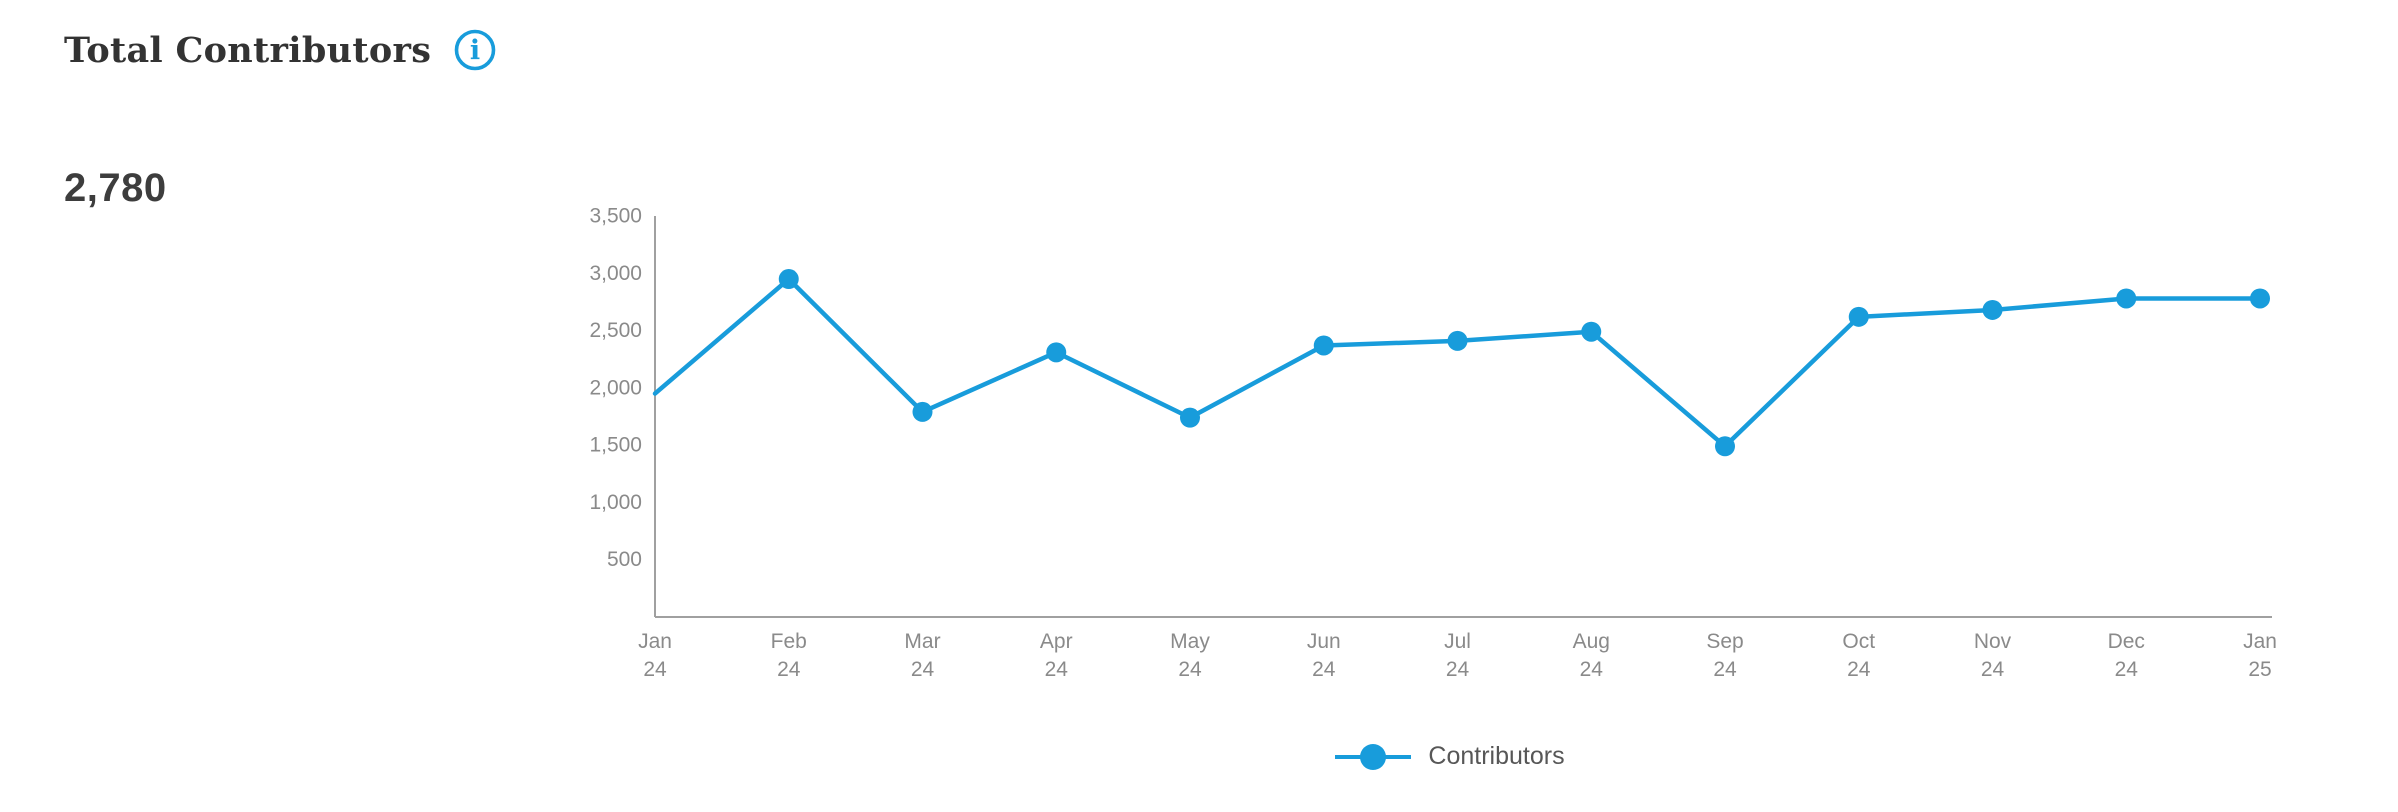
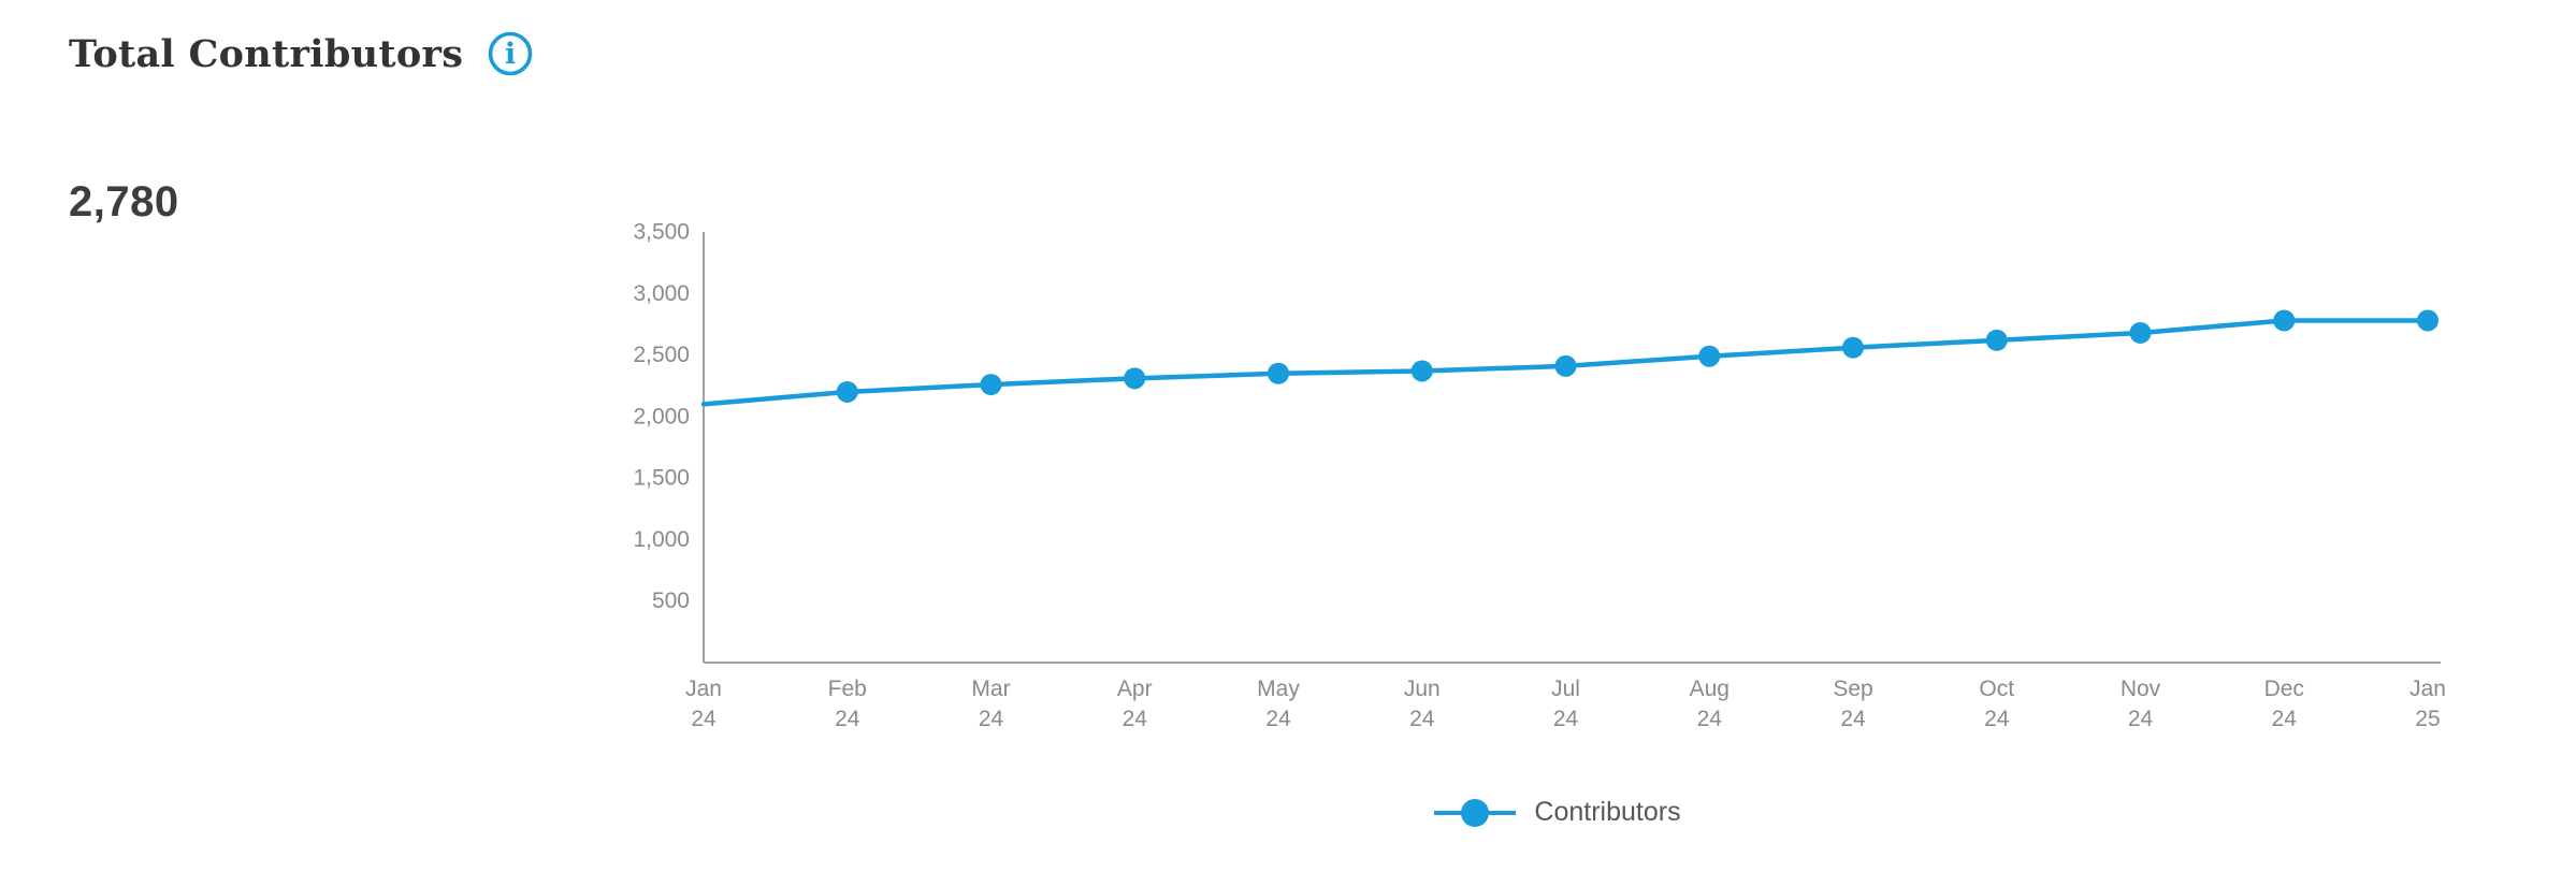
Jan 24: 1950 -> 2100
Feb 24: 2950 -> 2200
Mar 24: 1790 -> 2260
May 24: 1740 -> 2350
Sep 24: 1490 -> 2560
